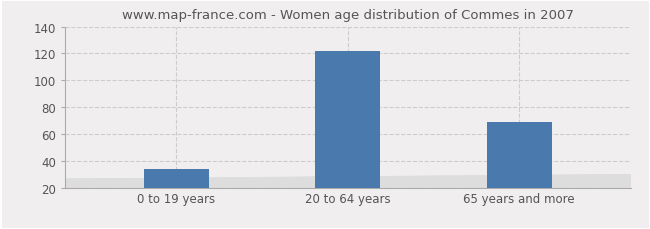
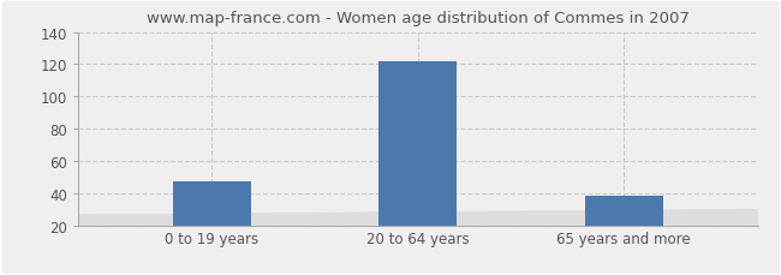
0 to 19 years: 34 -> 47
65 years and more: 69 -> 38
